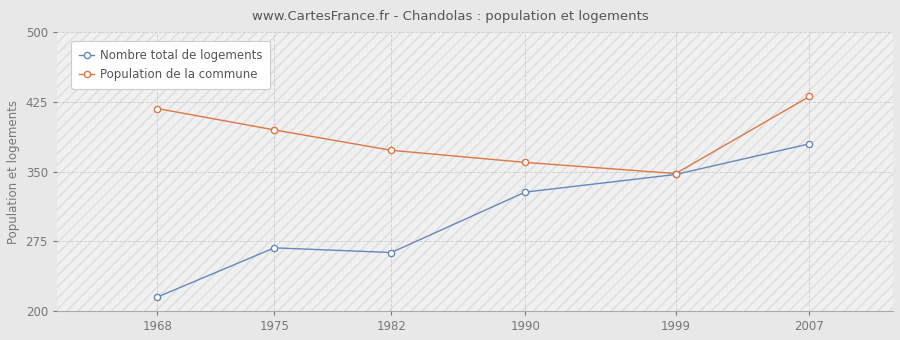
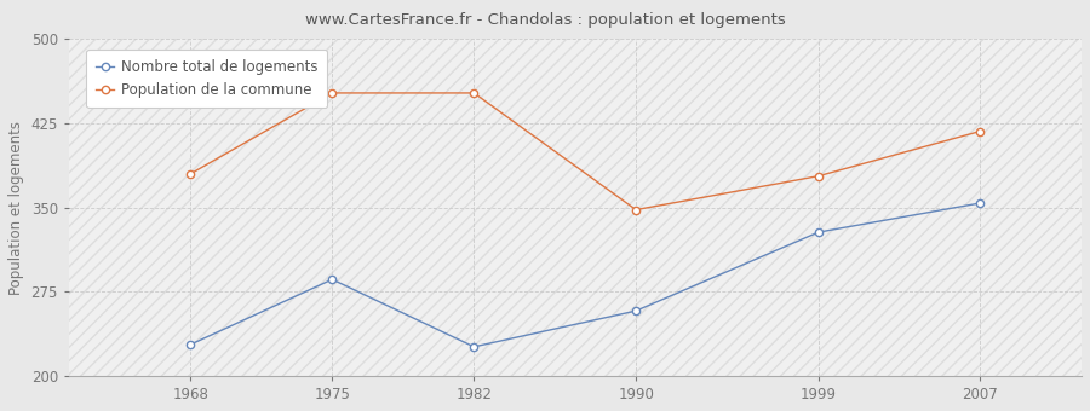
Nombre total de logements/1968: 215 -> 228
Population de la commune/1968: 418 -> 380
Nombre total de logements/1975: 268 -> 286
Population de la commune/1975: 395 -> 452
Nombre total de logements/1982: 263 -> 226
Population de la commune/1982: 373 -> 452
Nombre total de logements/1990: 328 -> 258
Population de la commune/1990: 360 -> 348
Nombre total de logements/1999: 347 -> 328
Population de la commune/1999: 348 -> 378
Nombre total de logements/2007: 380 -> 354
Population de la commune/2007: 431 -> 418
